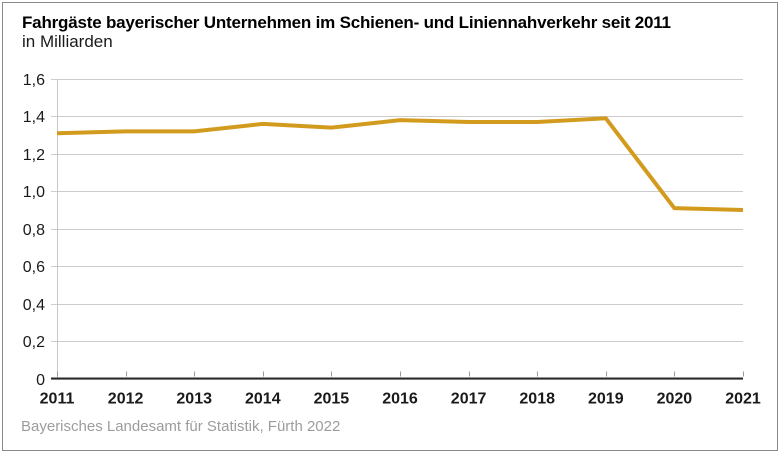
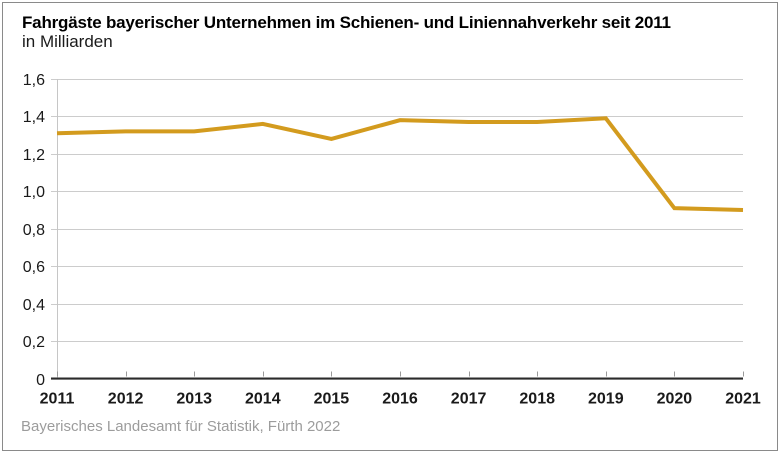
2015: 1,34 -> 1,28
